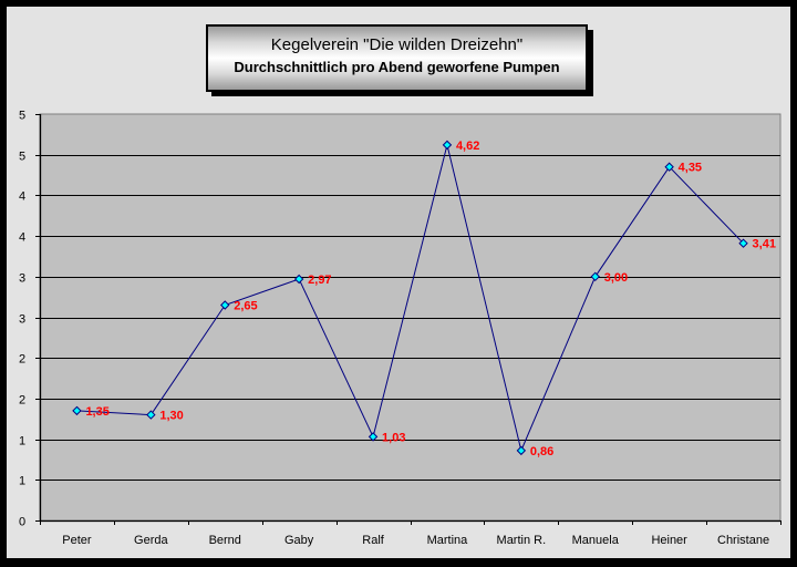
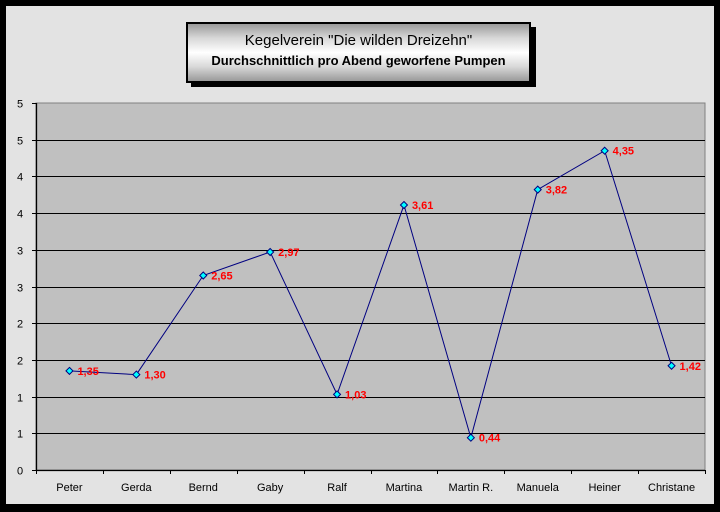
Martina: 4,62 -> 3,61
Martin R.: 0,86 -> 0,44
Manuela: 3,00 -> 3,82
Christane: 3,41 -> 1,42
